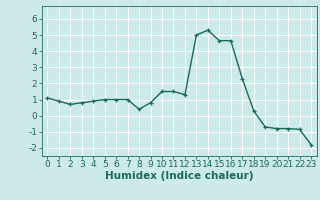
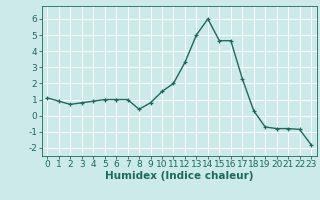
11: 1.5 -> 2.0
12: 1.3 -> 3.3
14: 5.3 -> 6.0
